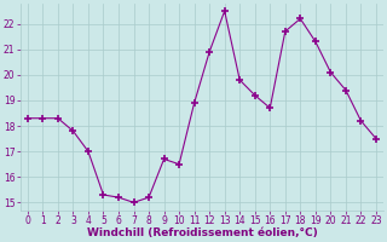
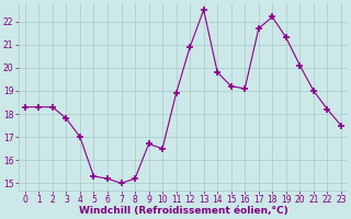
16: 18.7 -> 19.1
21: 19.4 -> 19.0
